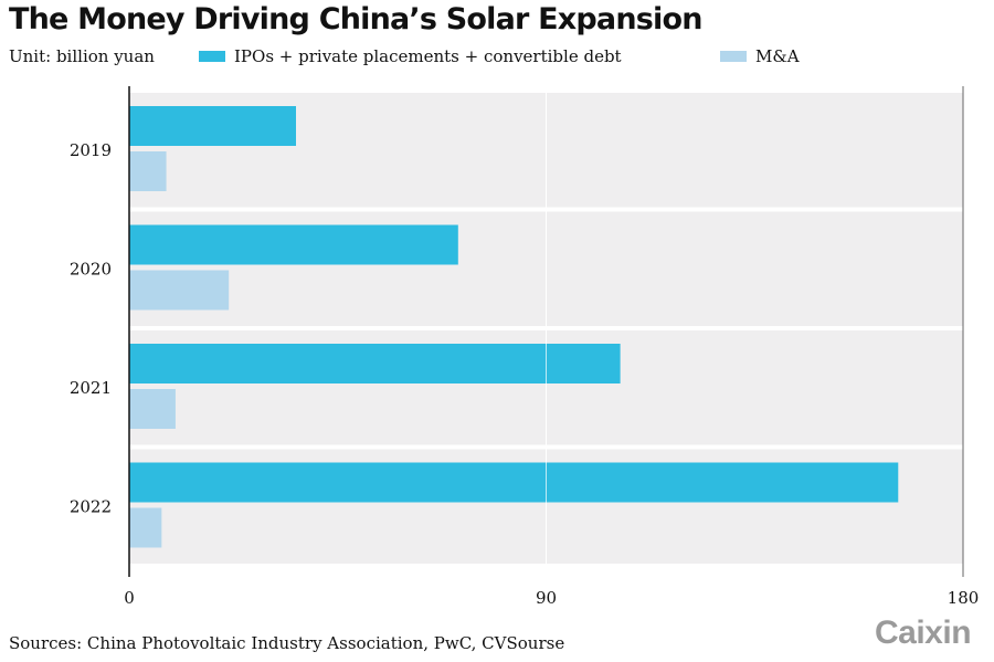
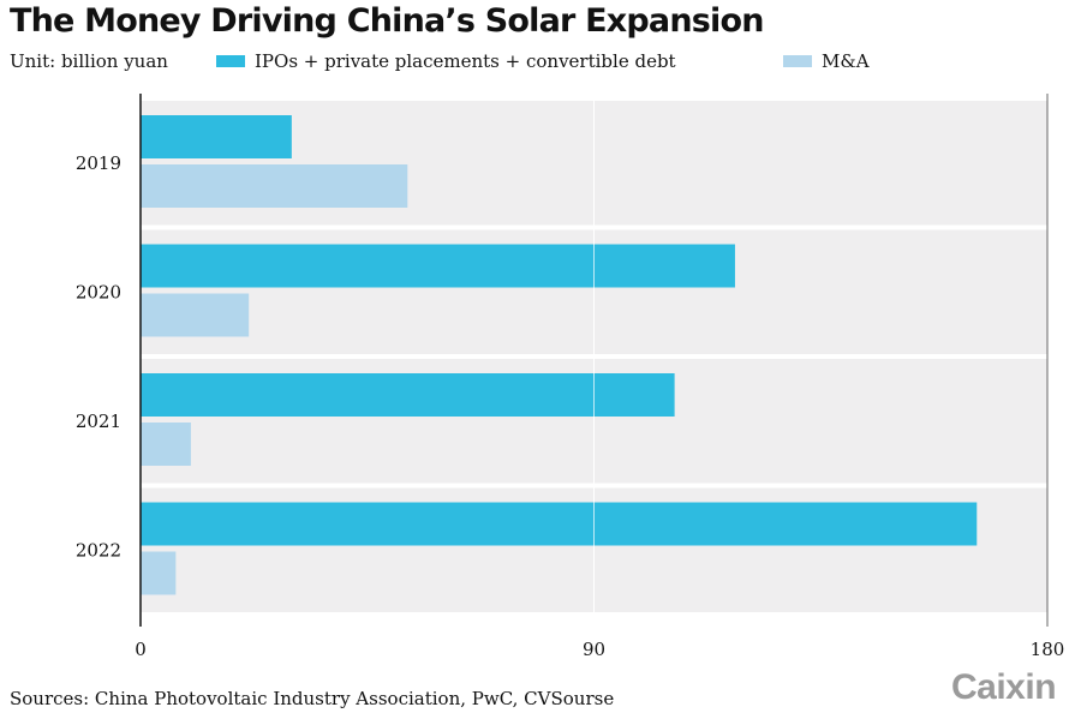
IPOs + private placements + convertible debt/2019: 36 -> 30
M&A/2019: 8 -> 53
IPOs + private placements + convertible debt/2020: 71 -> 118
